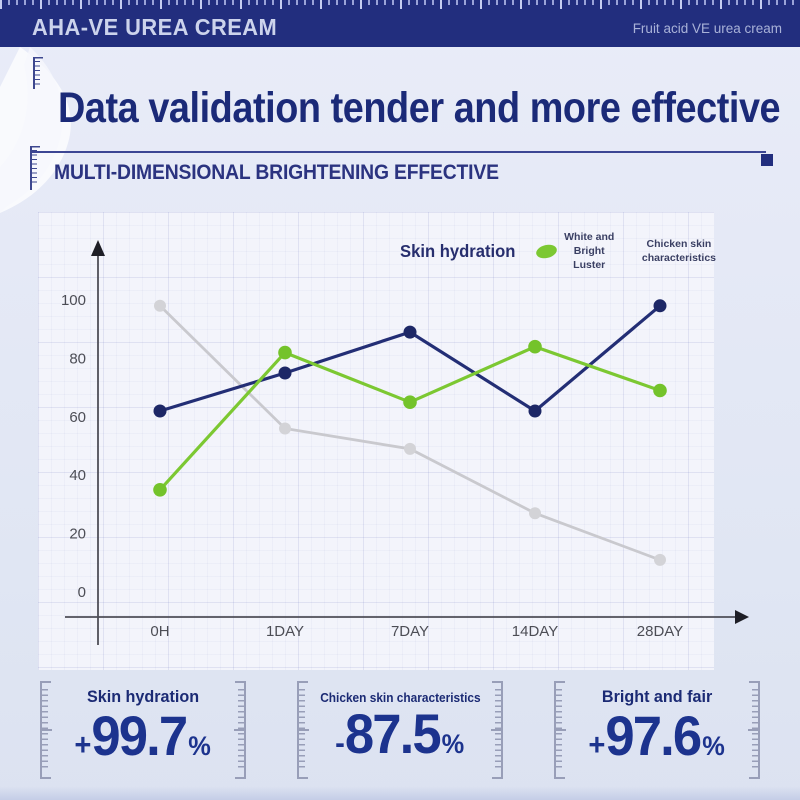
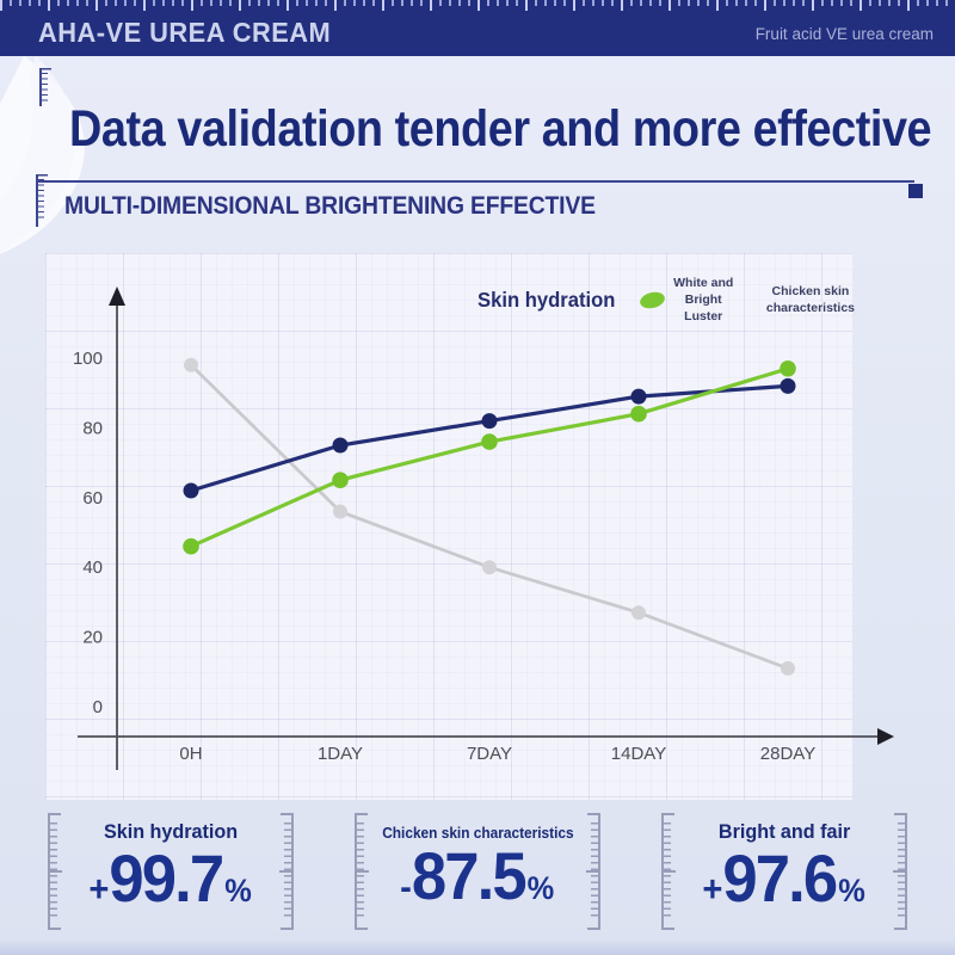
White and Bright Luster/0H: 35 -> 46
White and Bright Luster/1DAY: 82 -> 65
Skin hydration/7DAY: 89 -> 82
White and Bright Luster/7DAY: 65 -> 76
Chicken skin characteristics/7DAY: 49 -> 40
Skin hydration/14DAY: 62 -> 89
Skin hydration/28DAY: 98 -> 92
White and Bright Luster/28DAY: 69 -> 97
